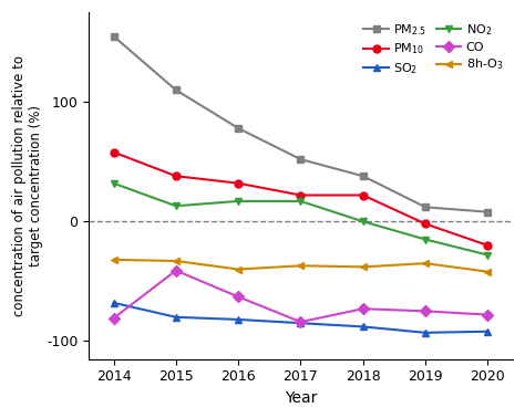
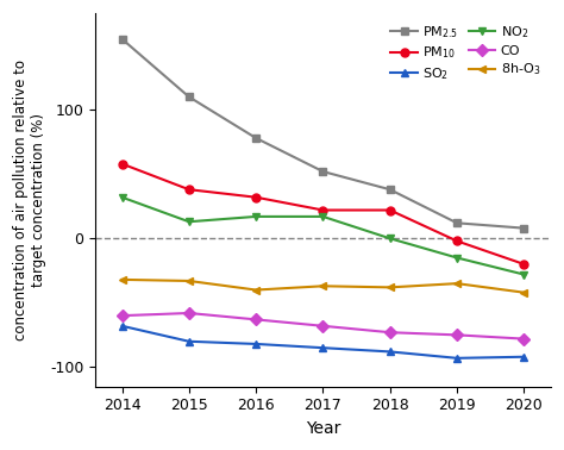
CO/2014: -81 -> -60
CO/2015: -41 -> -58
CO/2017: -84 -> -68
